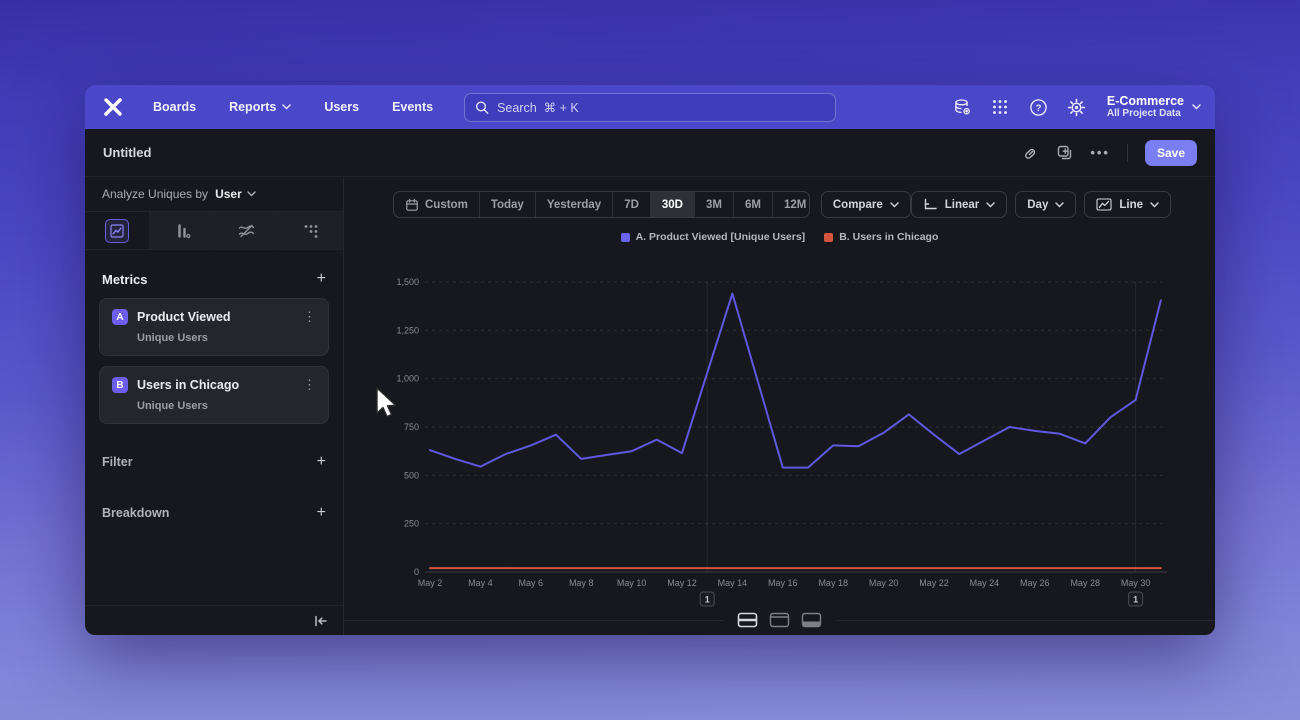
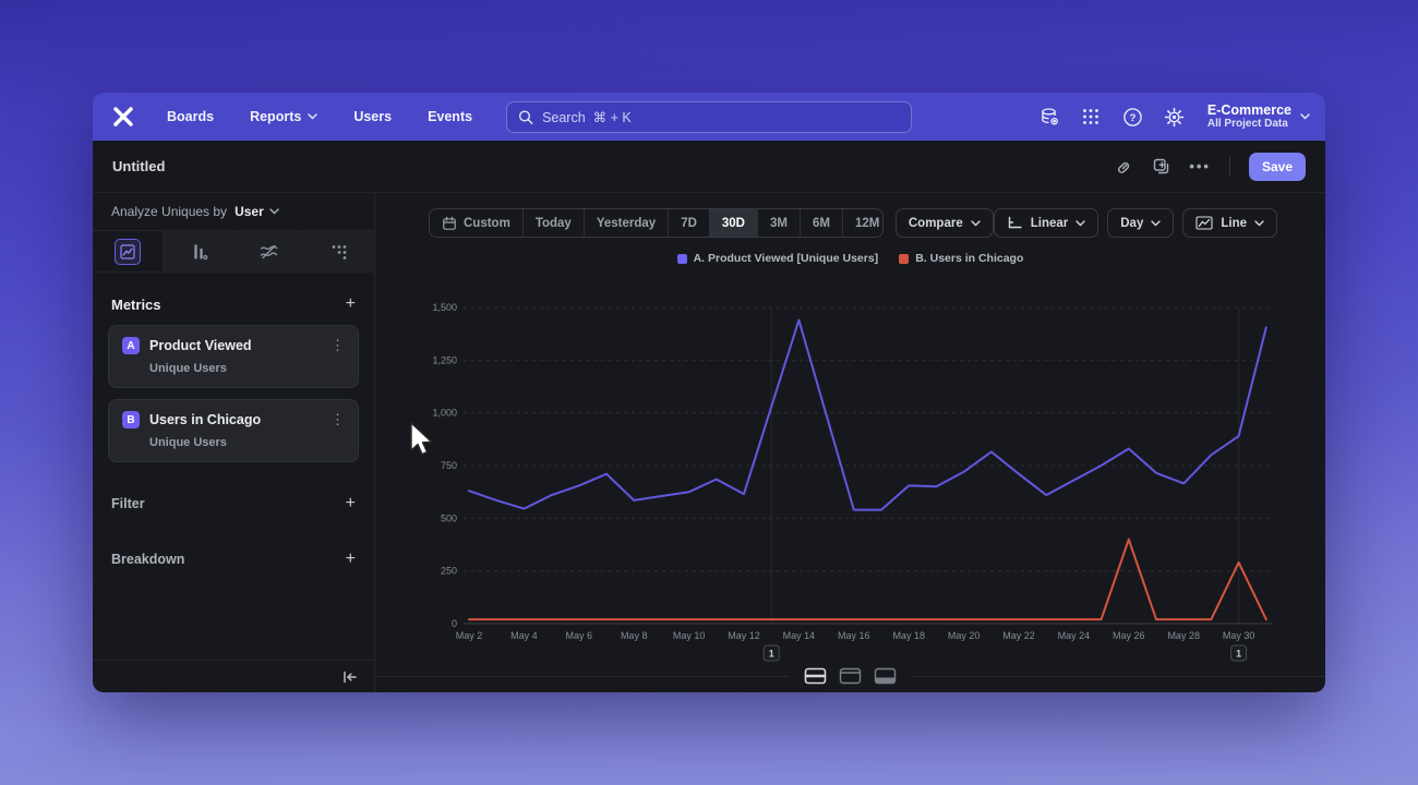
A. Product Viewed [Unique Users]/May 26: 730 -> 830
B. Users in Chicago/May 26: 20 -> 400
B. Users in Chicago/May 30: 20 -> 290
